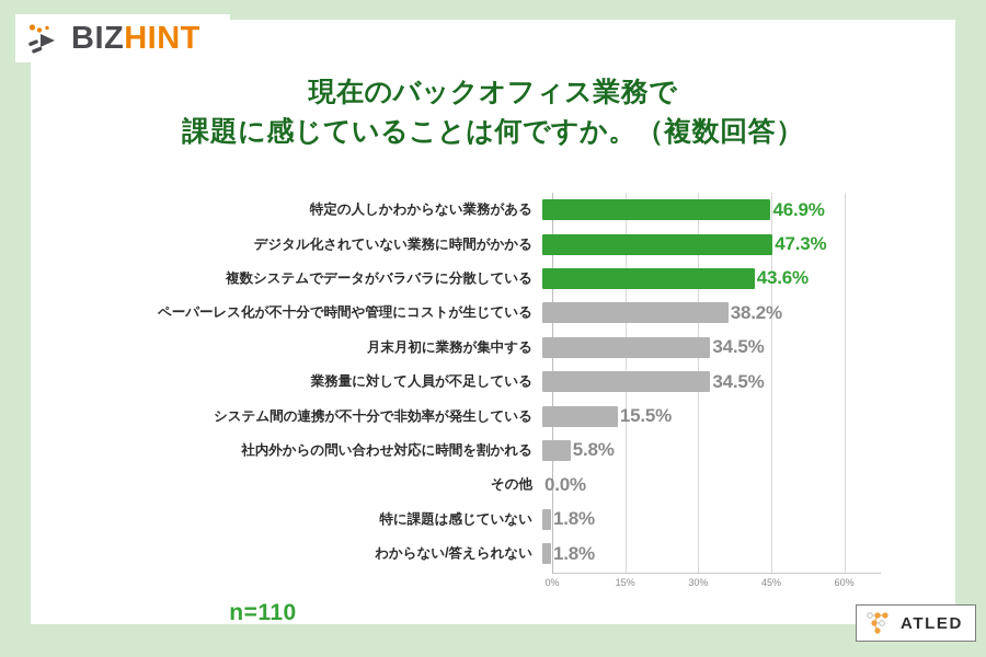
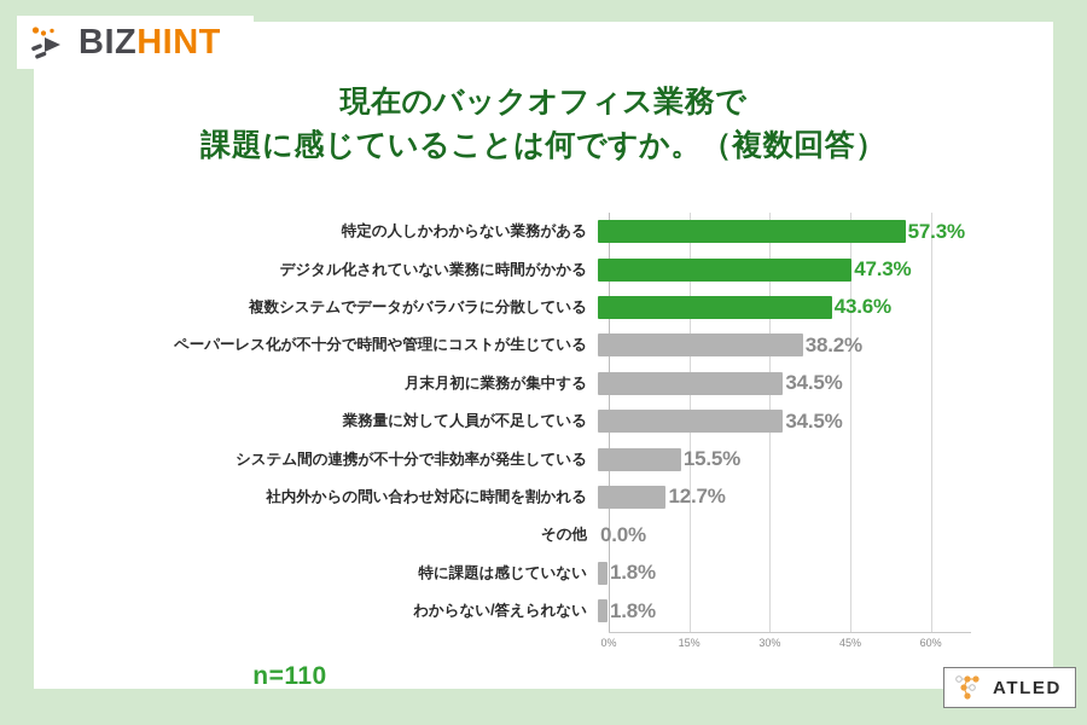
特定の人しかわからない業務がある: 46.9% -> 57.3%
社内外からの問い合わせ対応に時間を割かれる: 5.8% -> 12.7%
